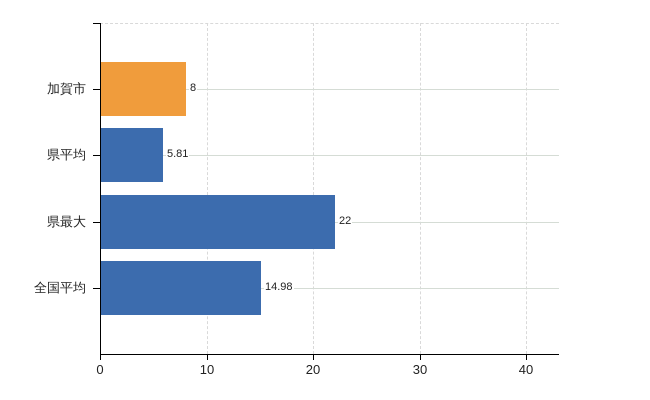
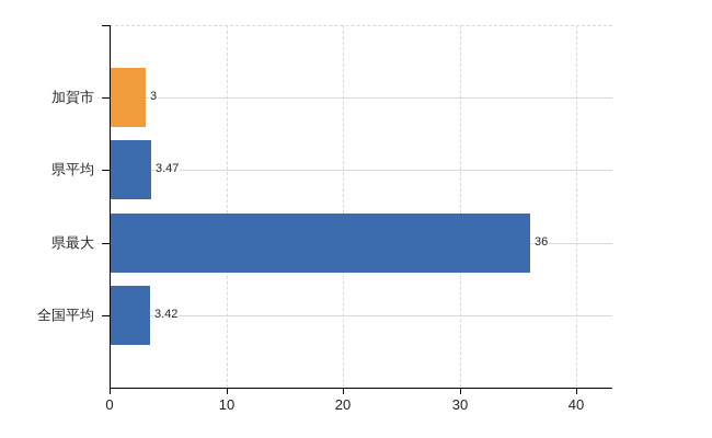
加賀市: 8 -> 3
県平均: 5.81 -> 3.47
県最大: 22 -> 36
全国平均: 14.98 -> 3.42
